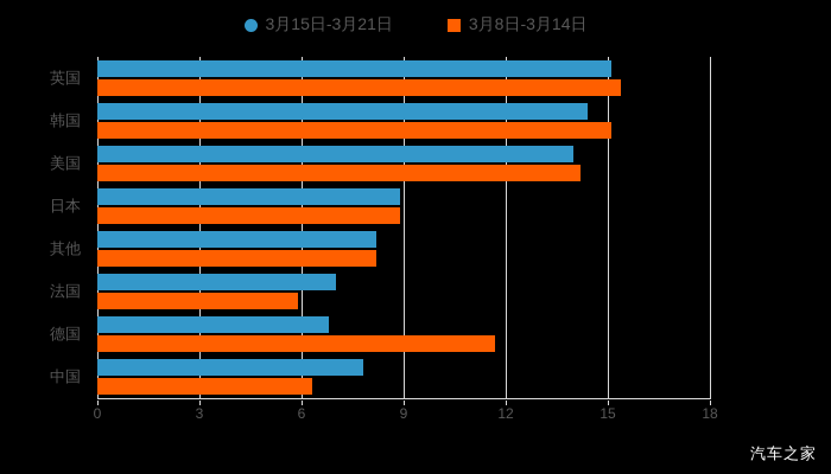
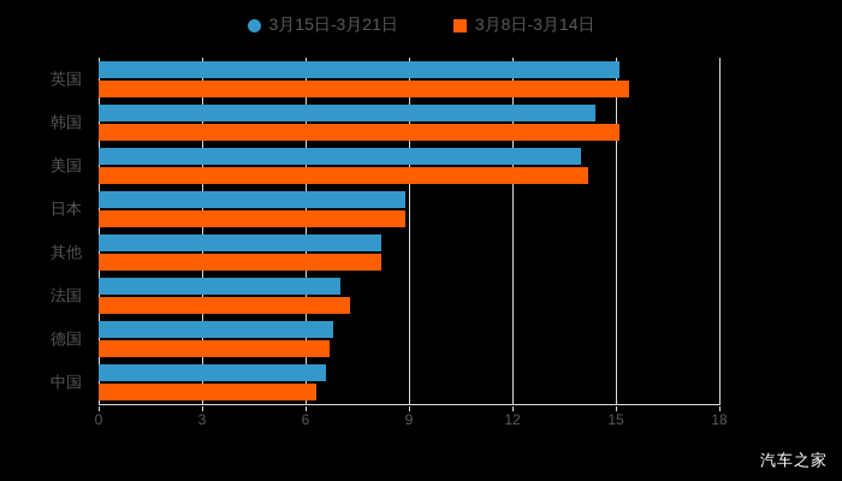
3月8日-3月14日/法国: 5.9 -> 7.3
3月8日-3月14日/德国: 11.7 -> 6.7
3月15日-3月21日/中国: 7.8 -> 6.6
